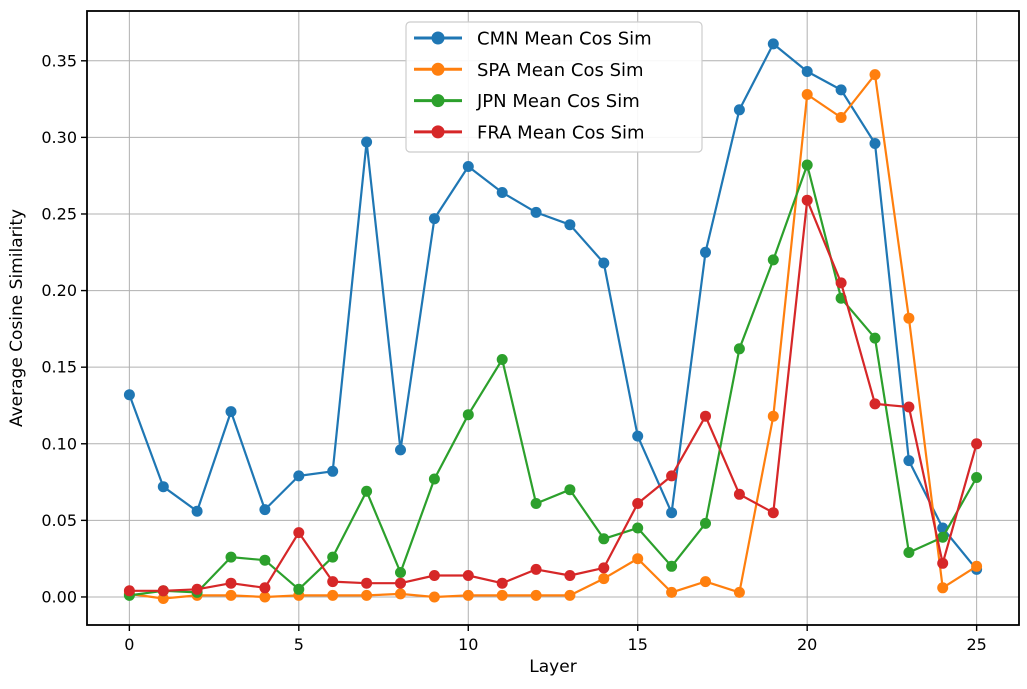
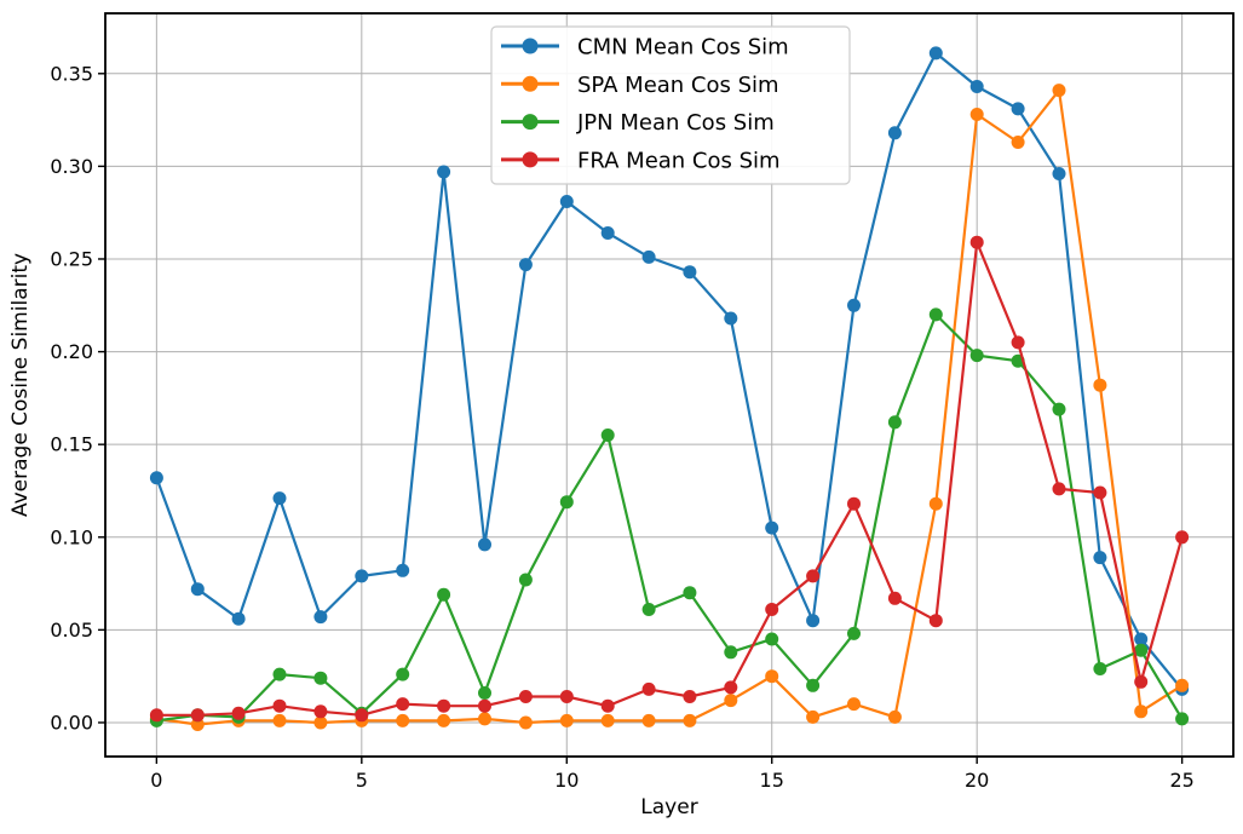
FRA Mean Cos Sim/5: 0.042 -> 0.004
JPN Mean Cos Sim/20: 0.282 -> 0.198
JPN Mean Cos Sim/25: 0.078 -> 0.002
